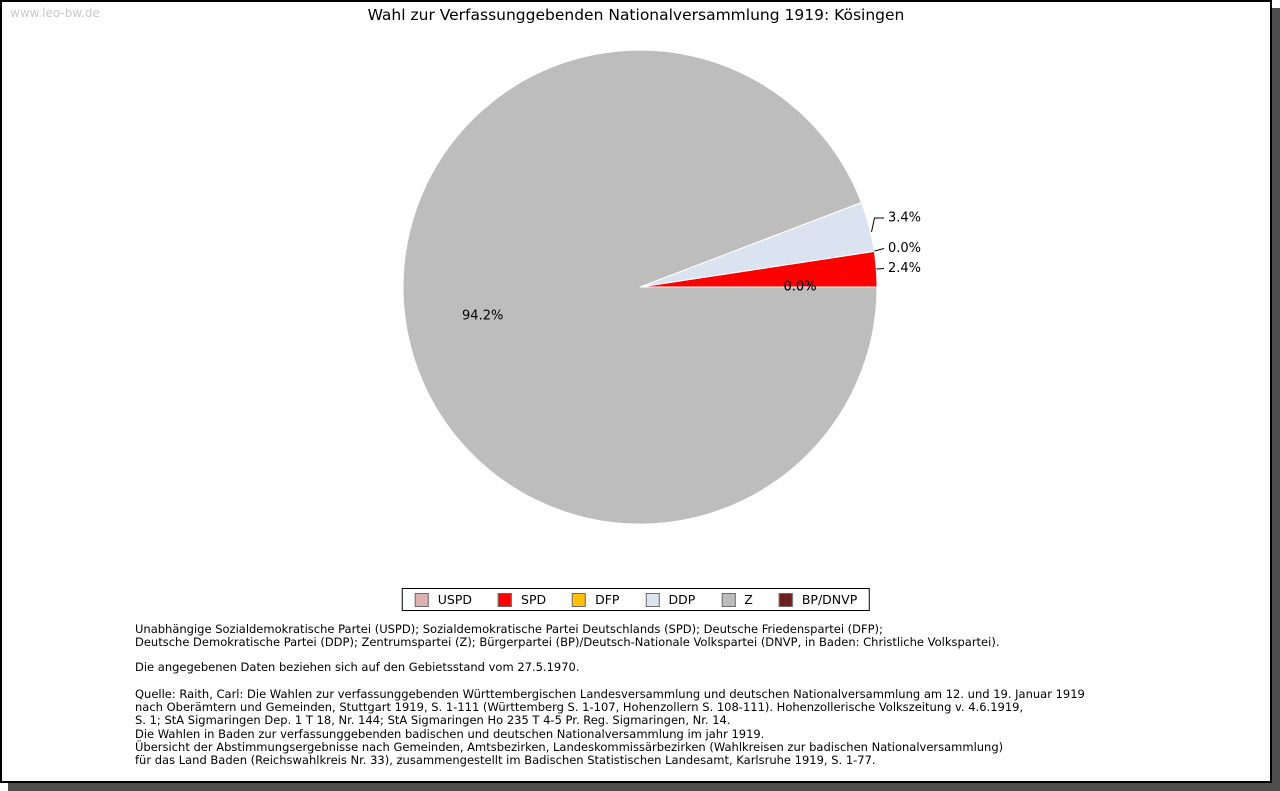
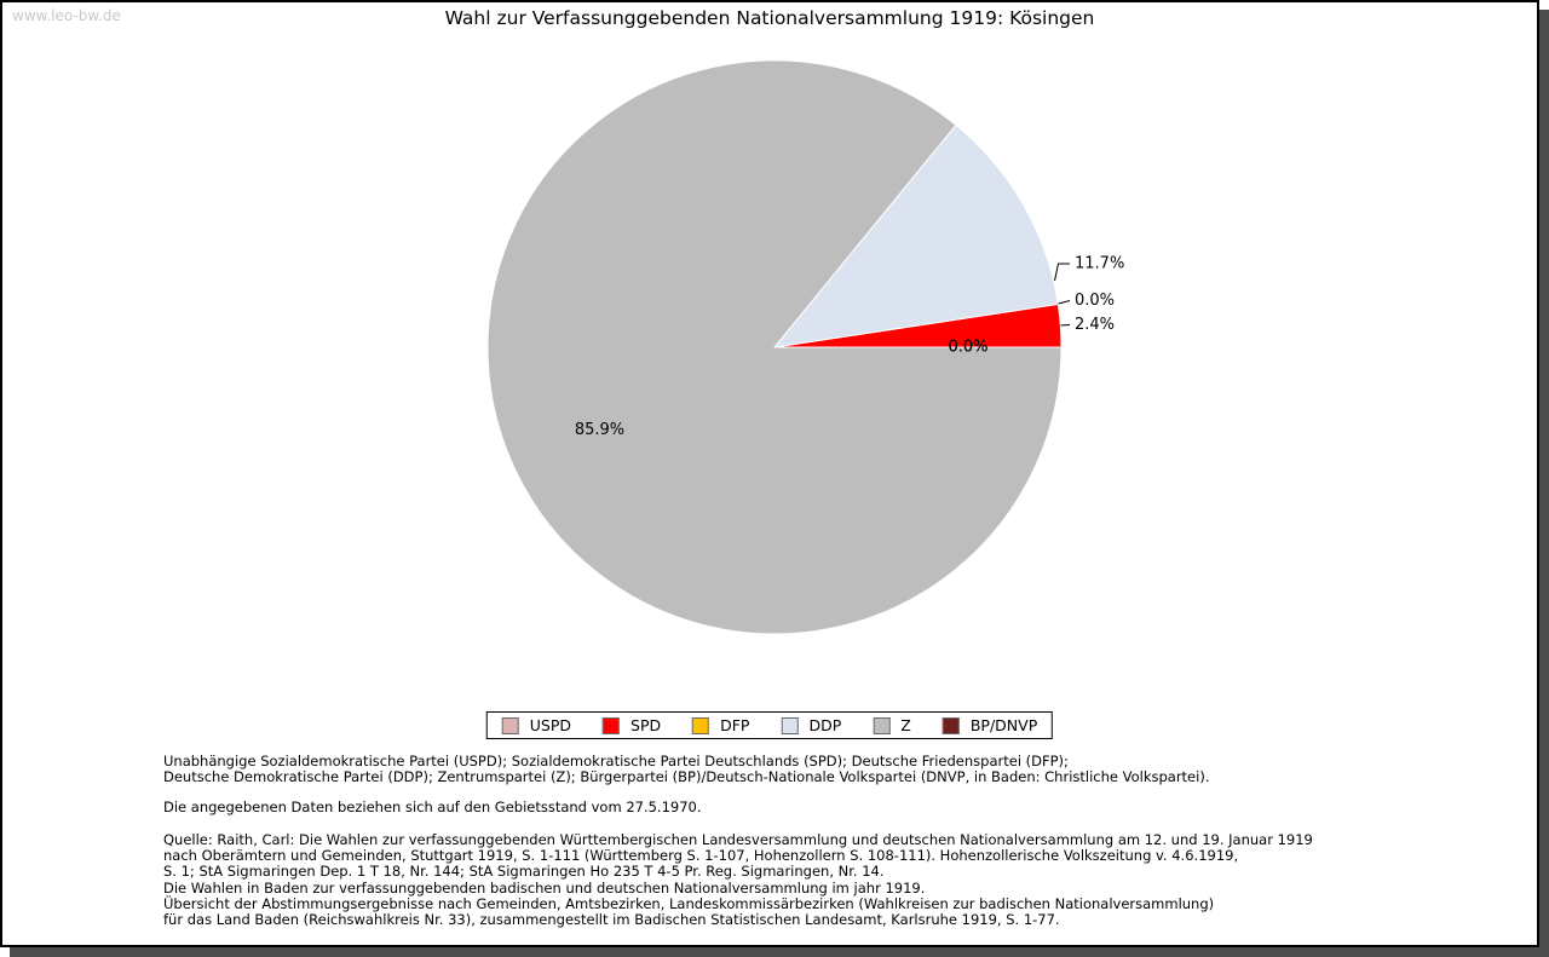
DDP: 3.4% -> 11.7%
Z: 94.2% -> 85.9%
